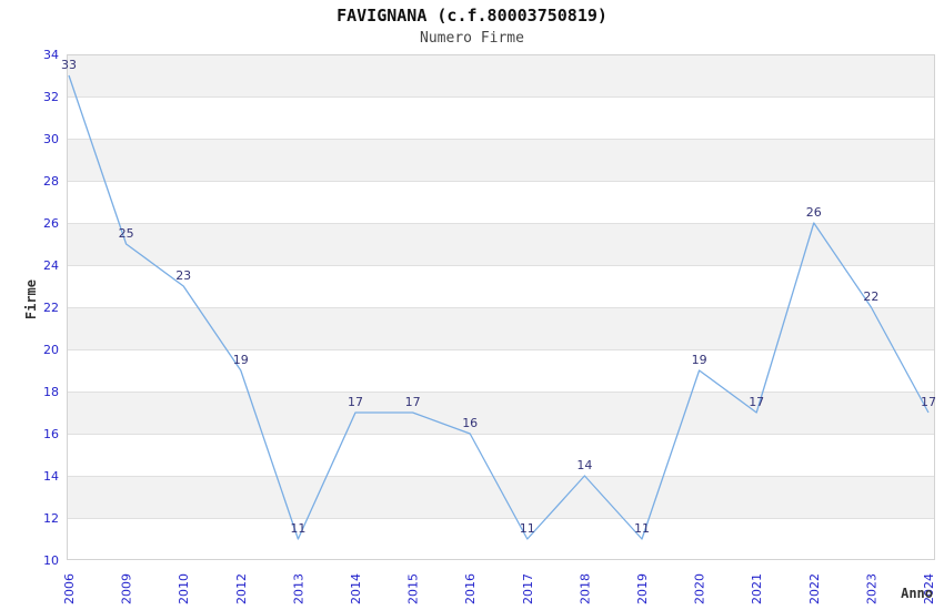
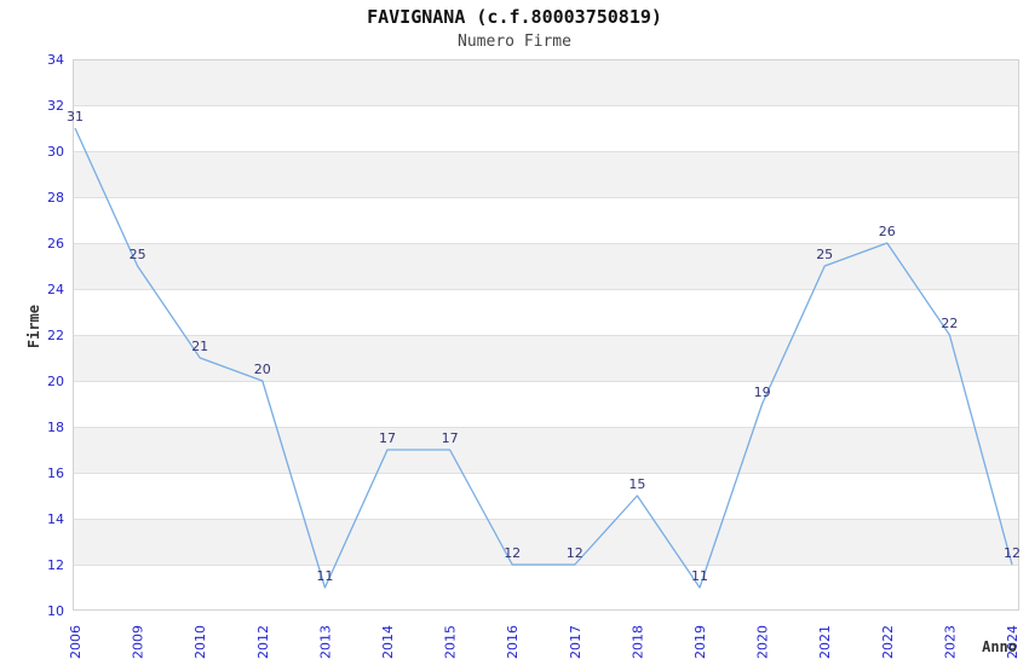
2006: 33 -> 31
2010: 23 -> 21
2012: 19 -> 20
2016: 16 -> 12
2017: 11 -> 12
2018: 14 -> 15
2021: 17 -> 25
2024: 17 -> 12
